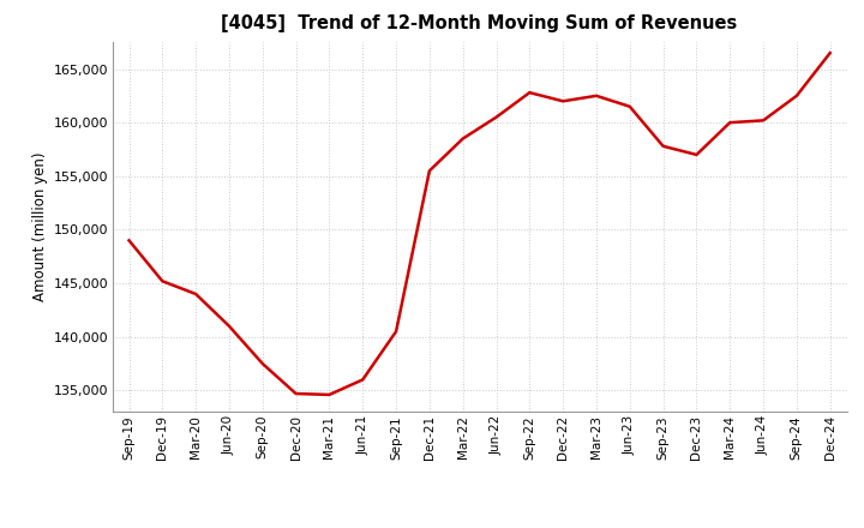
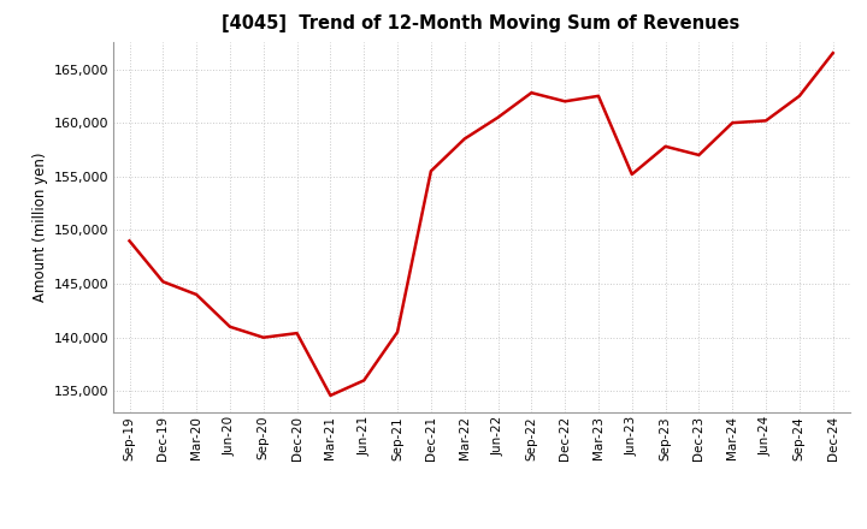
Sep-20: 137,500 -> 140,000
Dec-20: 134,700 -> 140,400
Jun-23: 161,500 -> 155,200
